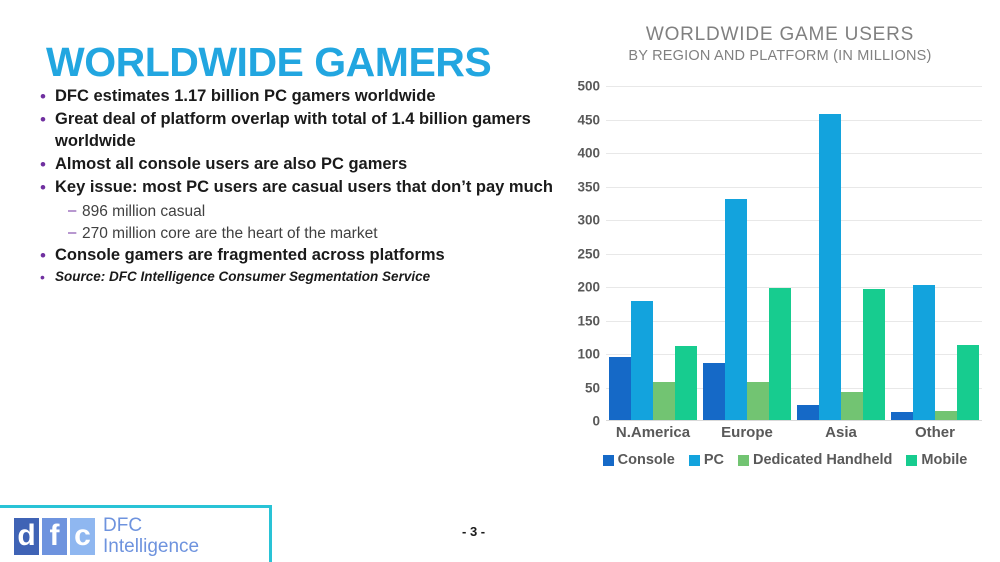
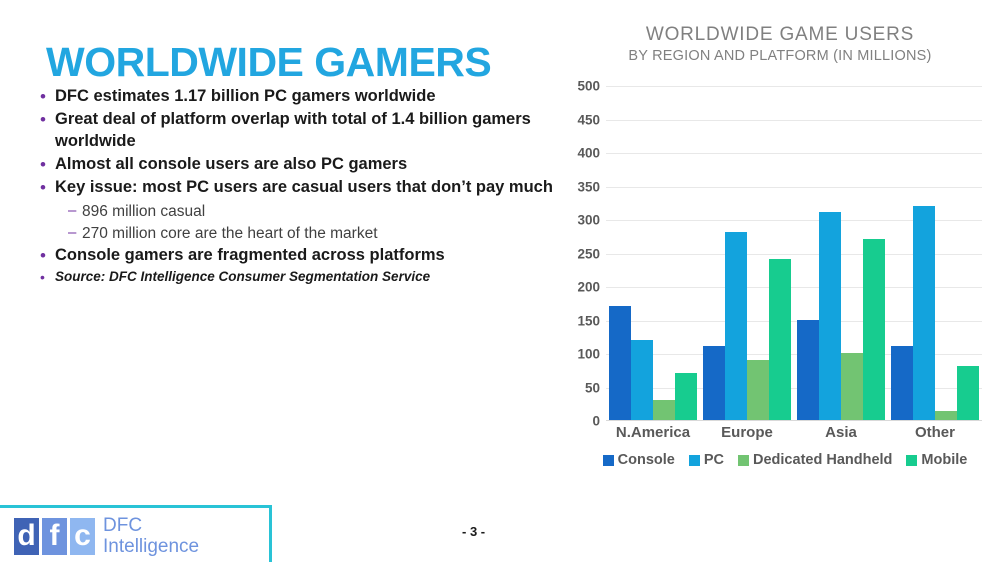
Console/N.America: 90 -> 170
PC/N.America: 180 -> 120
Dedicated Handheld/N.America: 60 -> 30
Mobile/N.America: 110 -> 70
Console/Europe: 80 -> 110
PC/Europe: 330 -> 280
Dedicated Handheld/Europe: 60 -> 90
Mobile/Europe: 200 -> 240
Console/Asia: 20 -> 150
PC/Asia: 460 -> 310
Dedicated Handheld/Asia: 40 -> 100
Mobile/Asia: 200 -> 270
Console/Other: 10 -> 110
PC/Other: 200 -> 320
Mobile/Other: 110 -> 80
